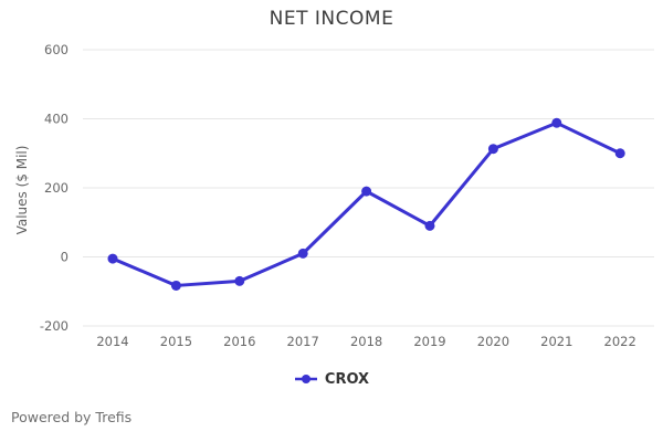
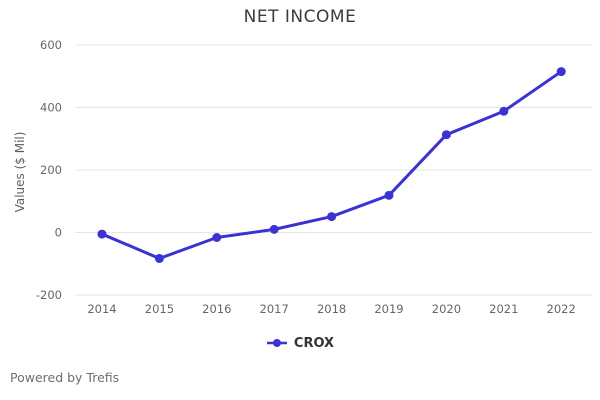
2016: -70 -> -20
2018: 190 -> 50
2019: 90 -> 120
2022: 300 -> 520
